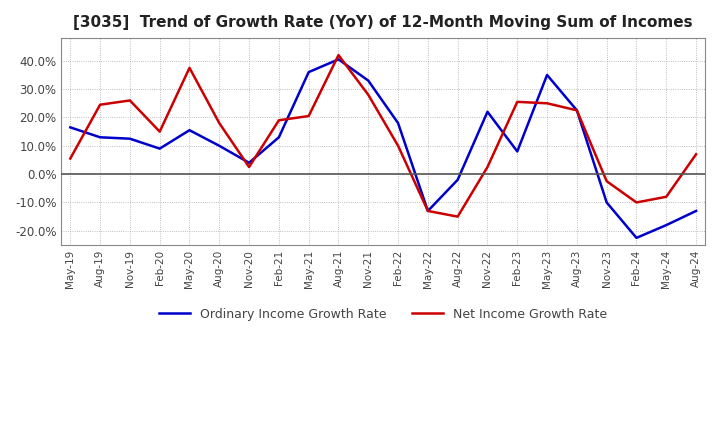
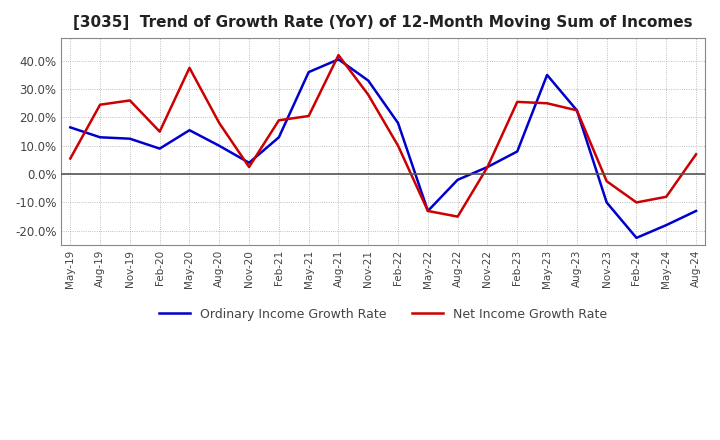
Ordinary Income Growth Rate/Nov-22: 22.0% -> 2.5%
